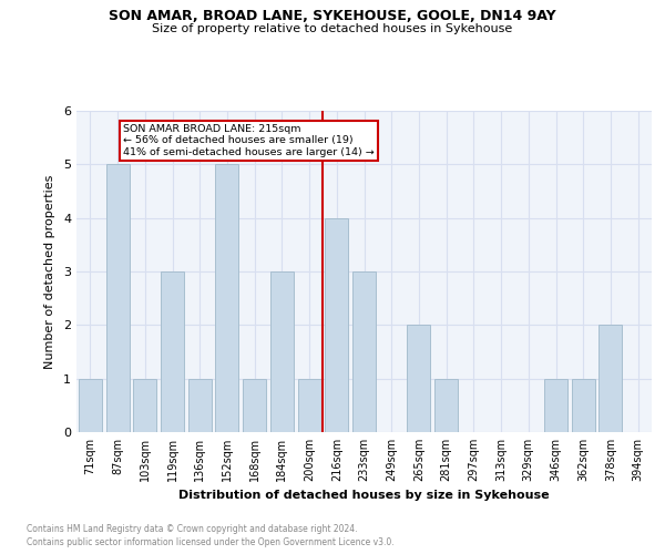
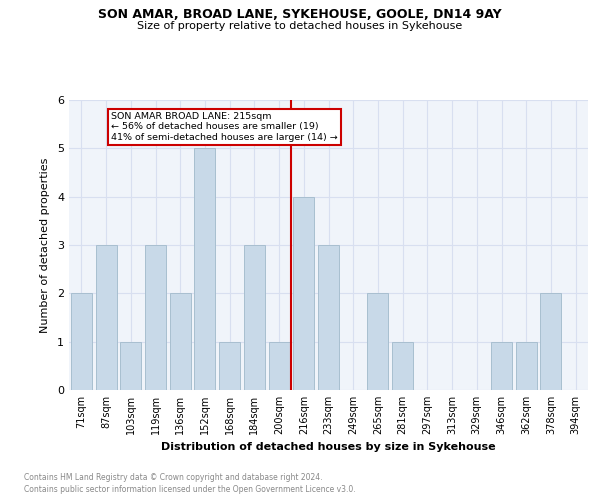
71sqm: 1 -> 2
87sqm: 5 -> 3
136sqm: 1 -> 2
